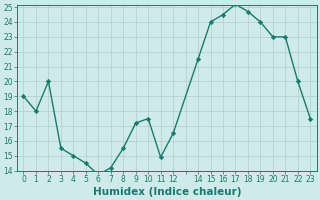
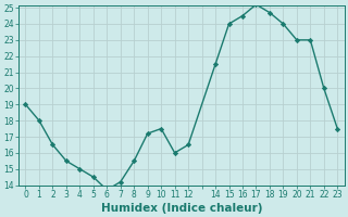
2: 20.0 -> 16.5
11: 14.9 -> 16.0
